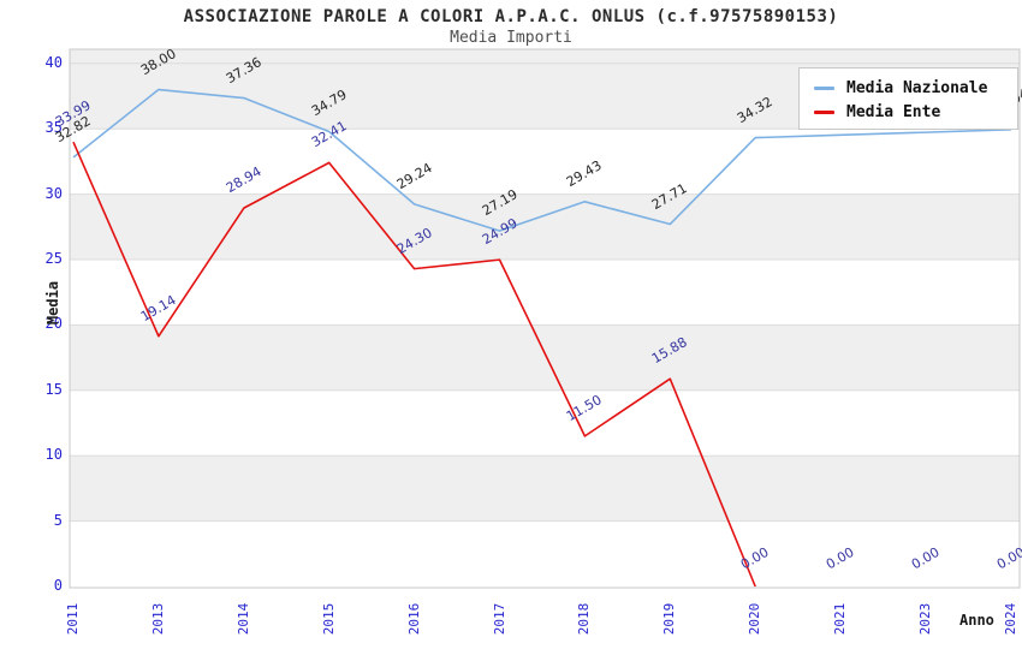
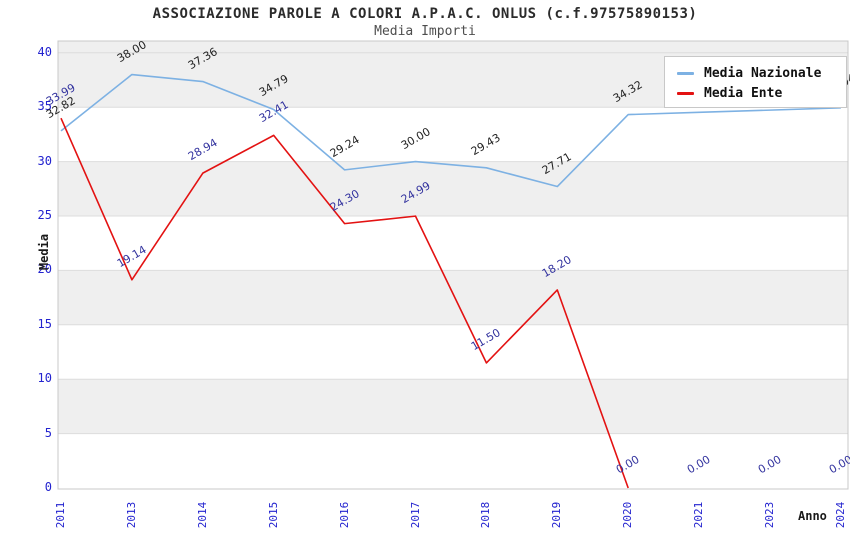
Media Nazionale/2017: 27.19 -> 30.00
Media Ente/2019: 15.88 -> 18.20
